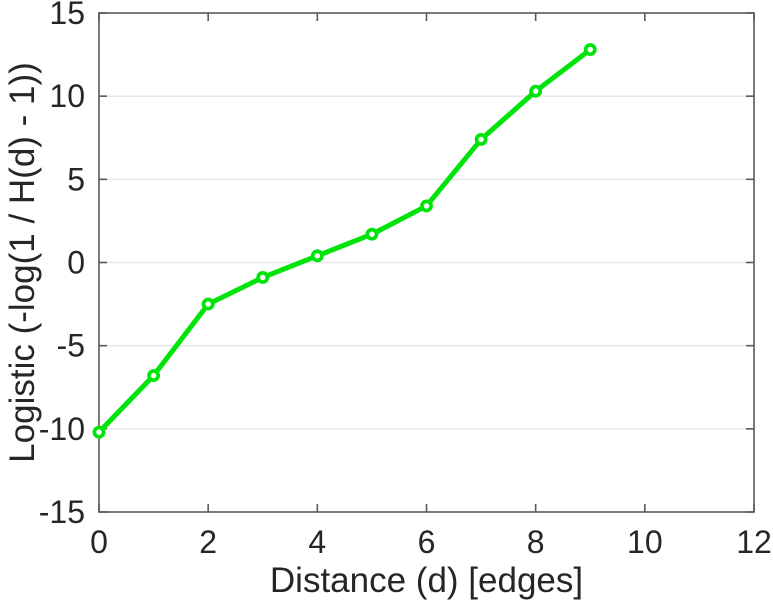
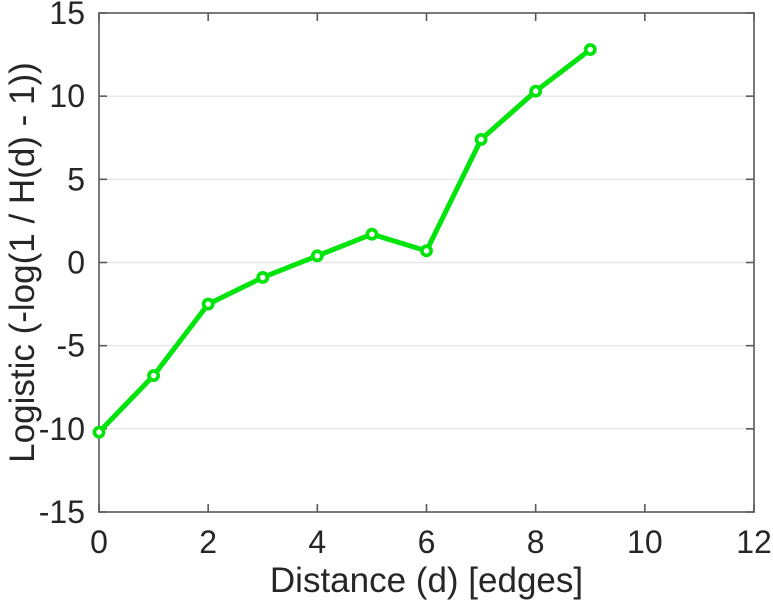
6: 3.4 -> 0.7
